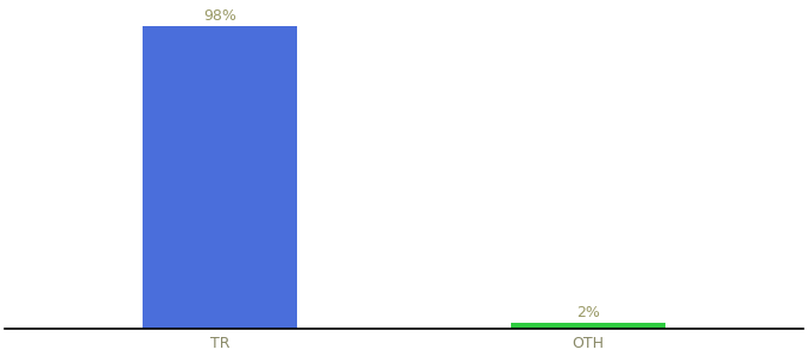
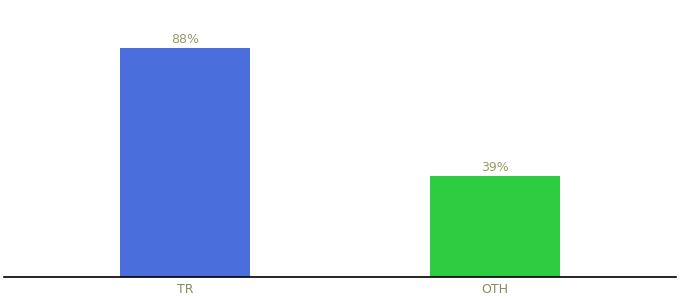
TR: 98% -> 88%
OTH: 2% -> 39%
